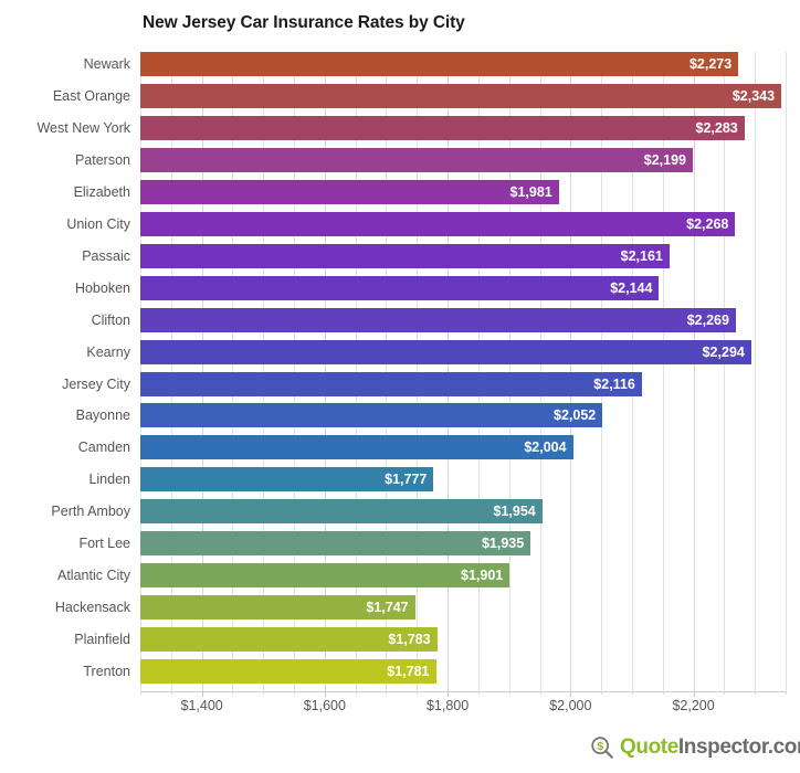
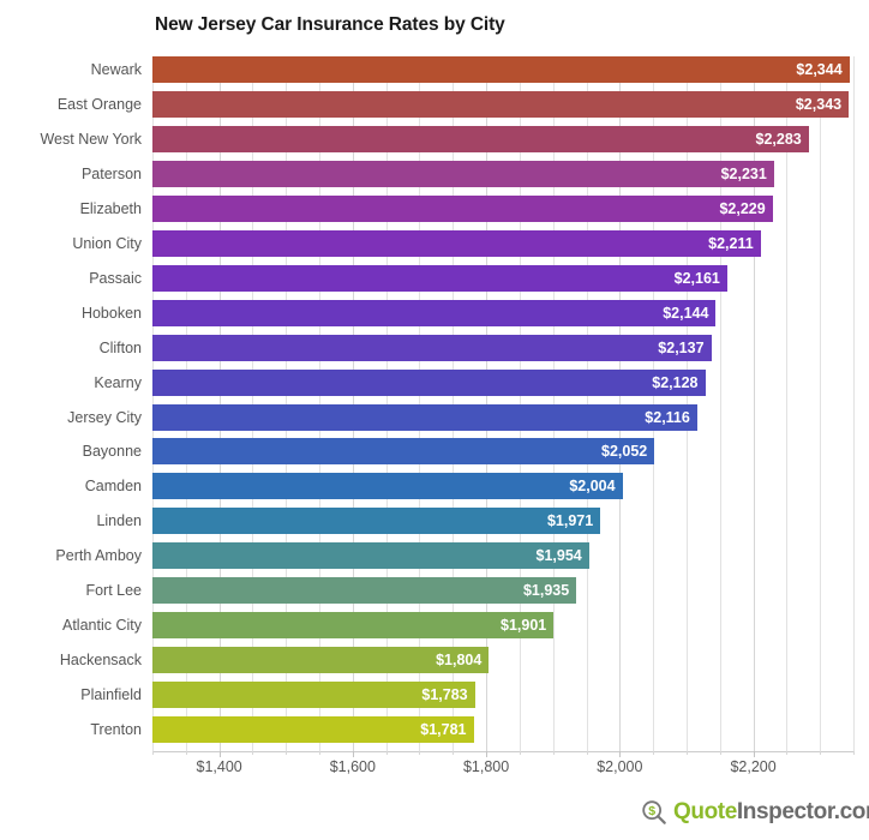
Newark: $2,273 -> $2,344
Paterson: $2,199 -> $2,231
Elizabeth: $1,981 -> $2,229
Union City: $2,268 -> $2,211
Clifton: $2,269 -> $2,137
Kearny: $2,294 -> $2,128
Linden: $1,777 -> $1,971
Hackensack: $1,747 -> $1,804
